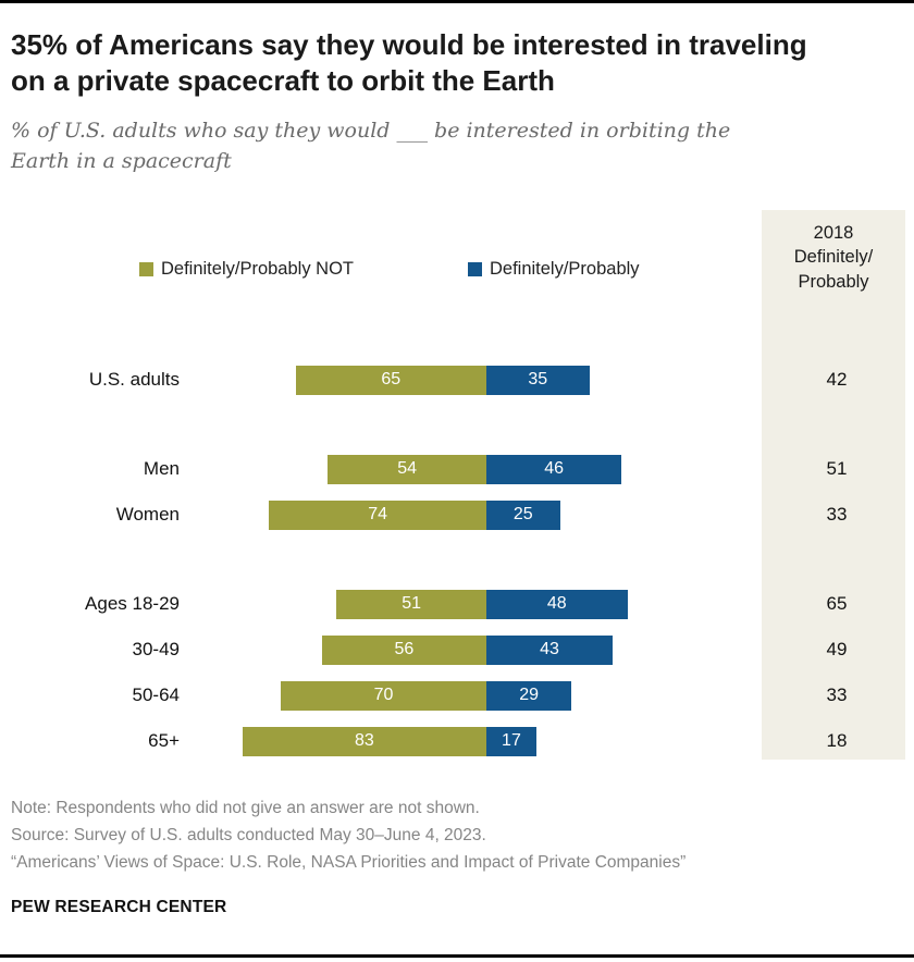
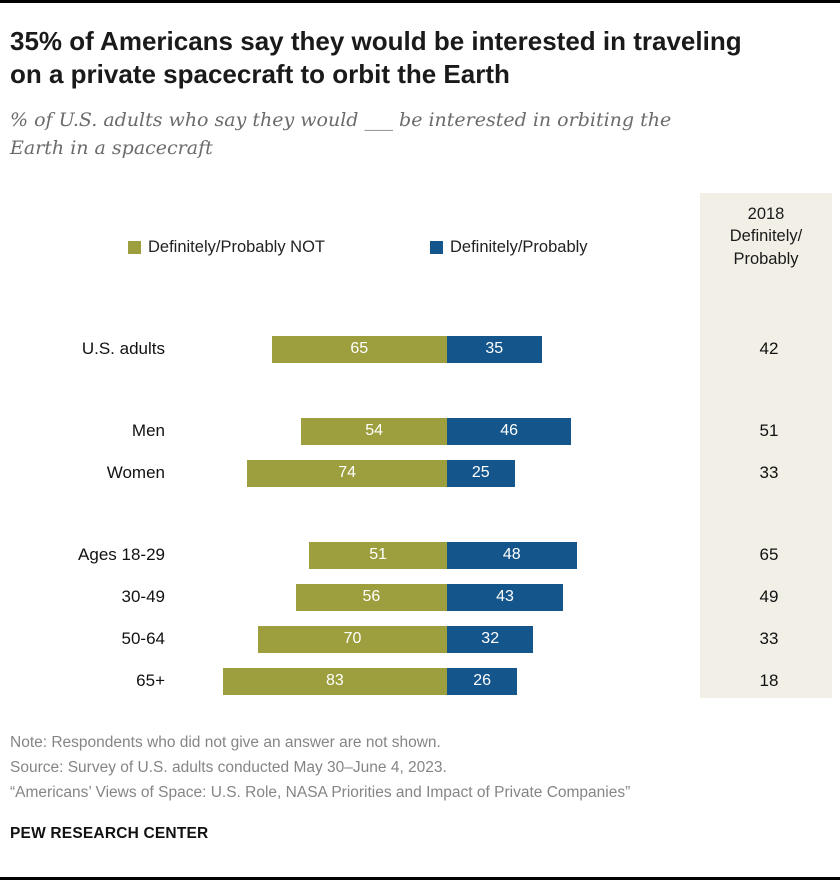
Definitely/Probably/50-64: 29 -> 32
Definitely/Probably/65+: 17 -> 26
